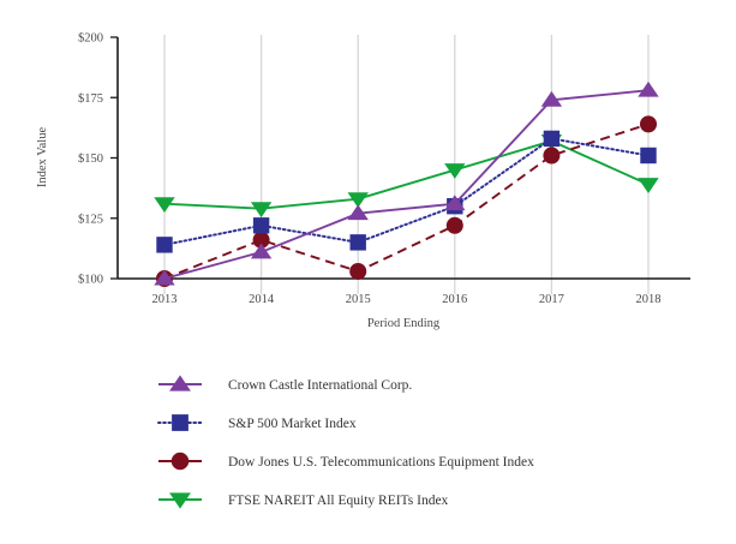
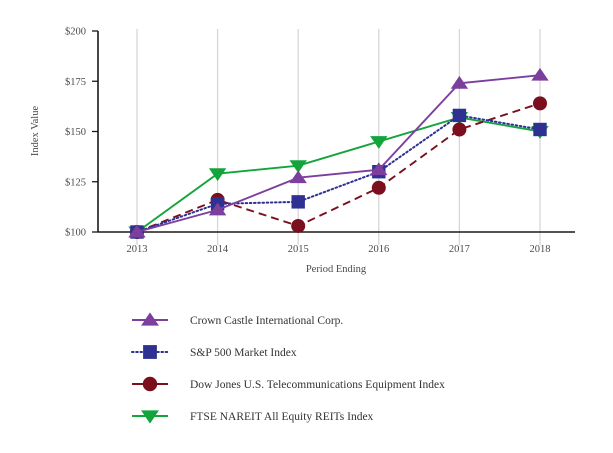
S&P 500 Market Index/2013: $114 -> $100
FTSE NAREIT All Equity REITs Index/2013: $131 -> $100
S&P 500 Market Index/2014: $122 -> $114
FTSE NAREIT All Equity REITs Index/2018: $139 -> $150
